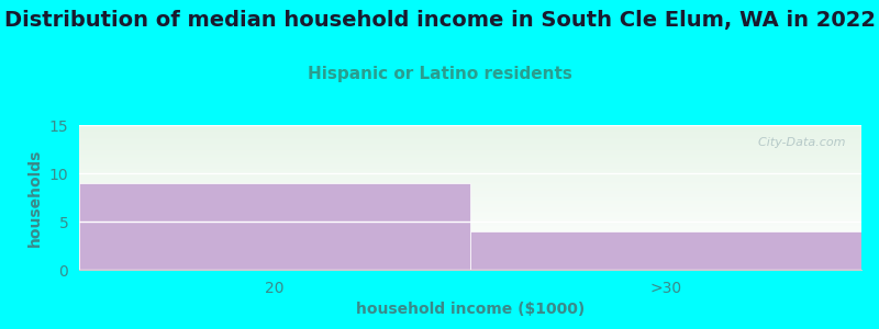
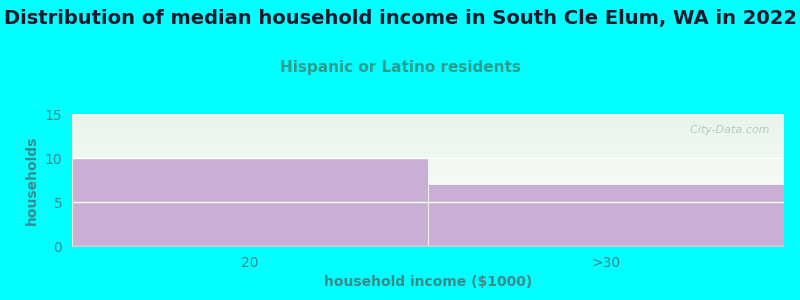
20: 9 -> 10
>30: 4 -> 7
